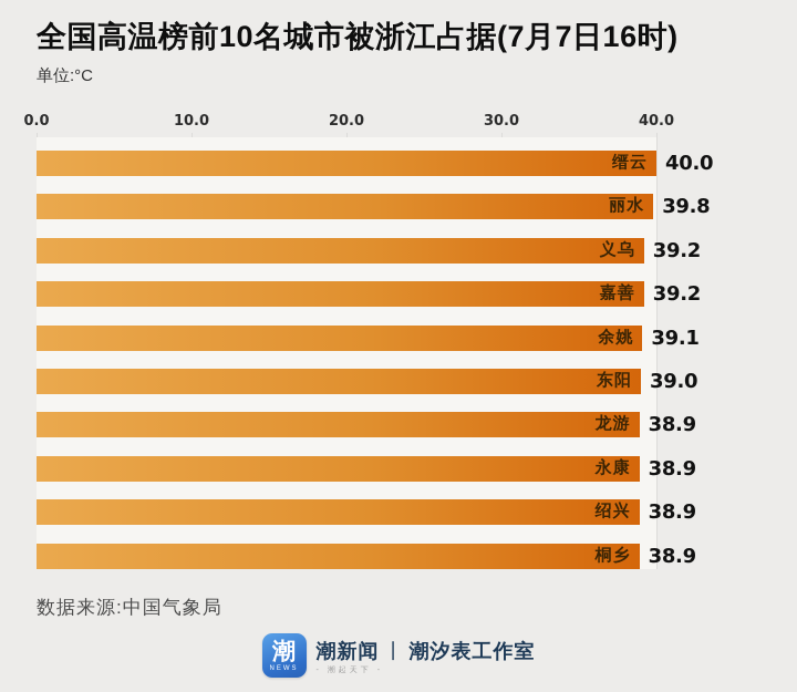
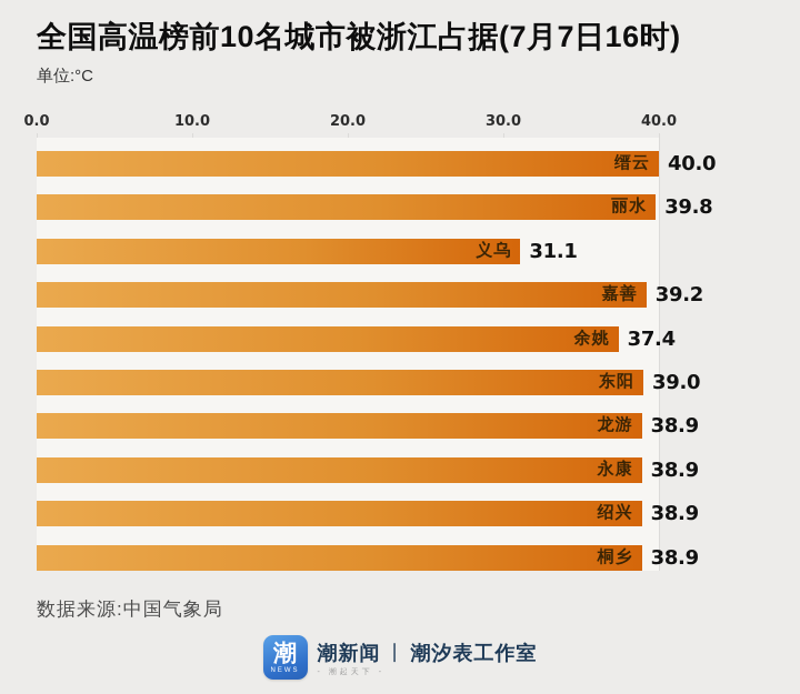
义乌: 39.2 -> 31.1
余姚: 39.1 -> 37.4
